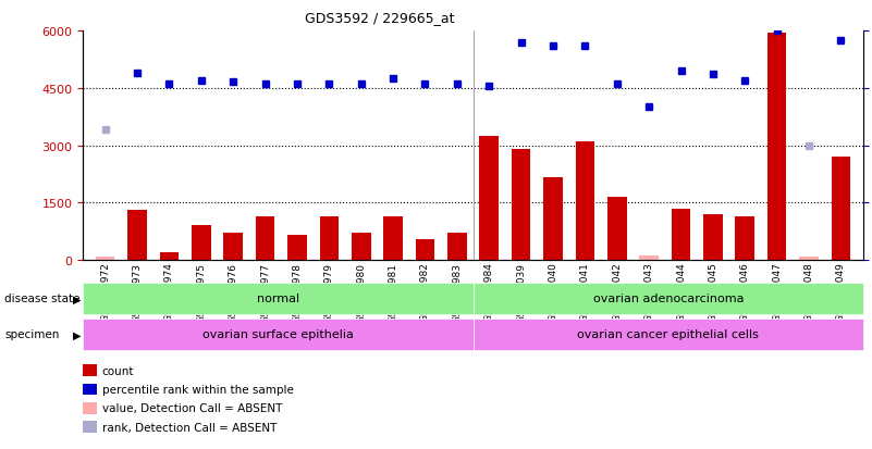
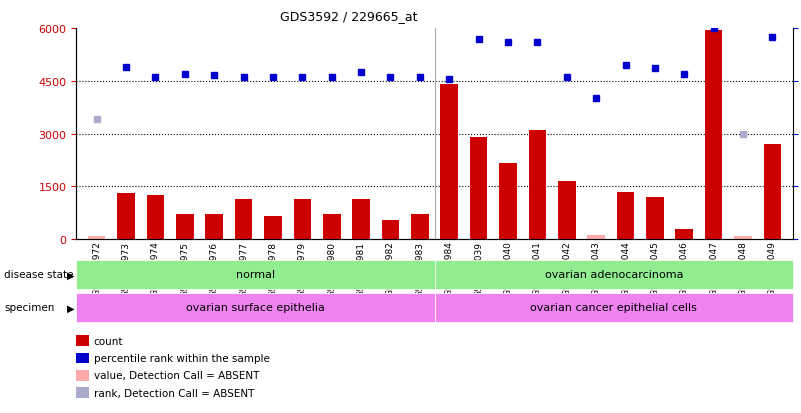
GSM359974: 200 -> 1250
GSM359975: 900 -> 700
GSM359984: 3250 -> 4400
GSM360046: 1150 -> 300
